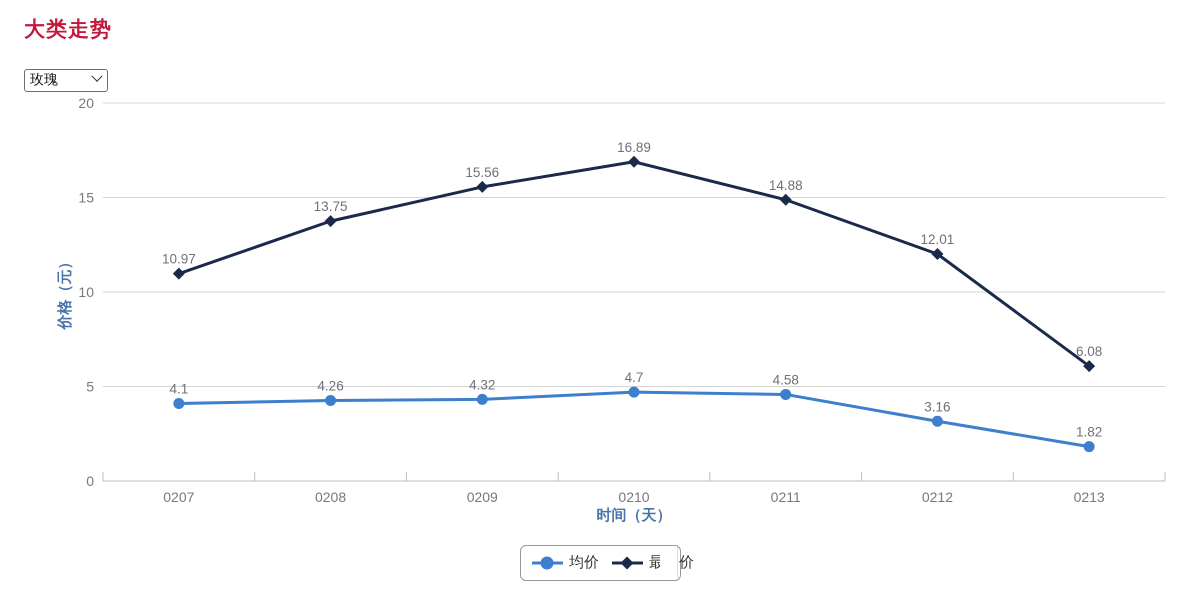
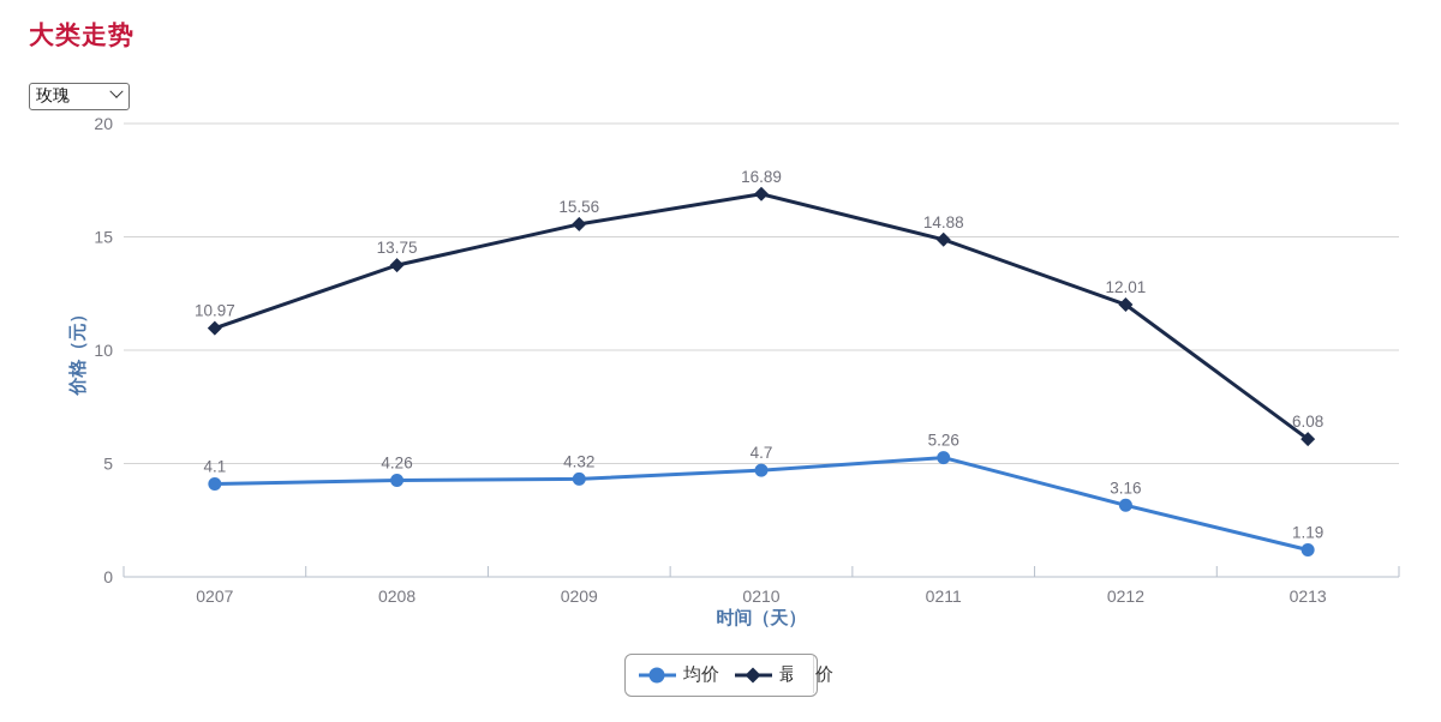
均价/0211: 4.58 -> 5.26
均价/0213: 1.82 -> 1.19
